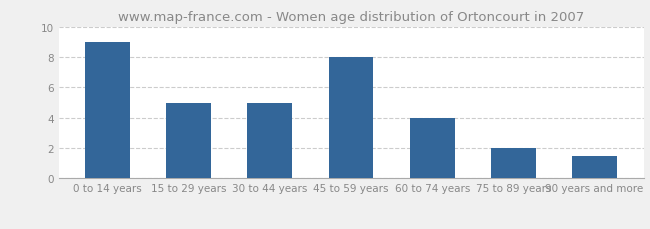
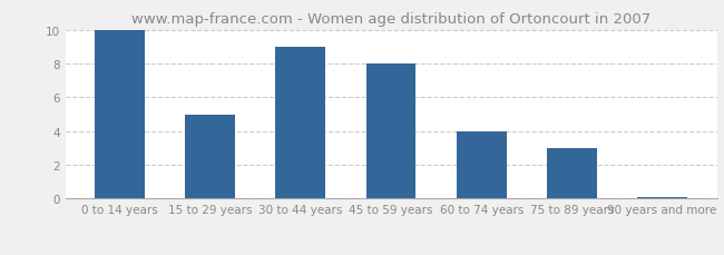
0 to 14 years: 9.0 -> 10.0
30 to 44 years: 5.0 -> 9.0
75 to 89 years: 2.0 -> 3.0
90 years and more: 1.5 -> 0.1
